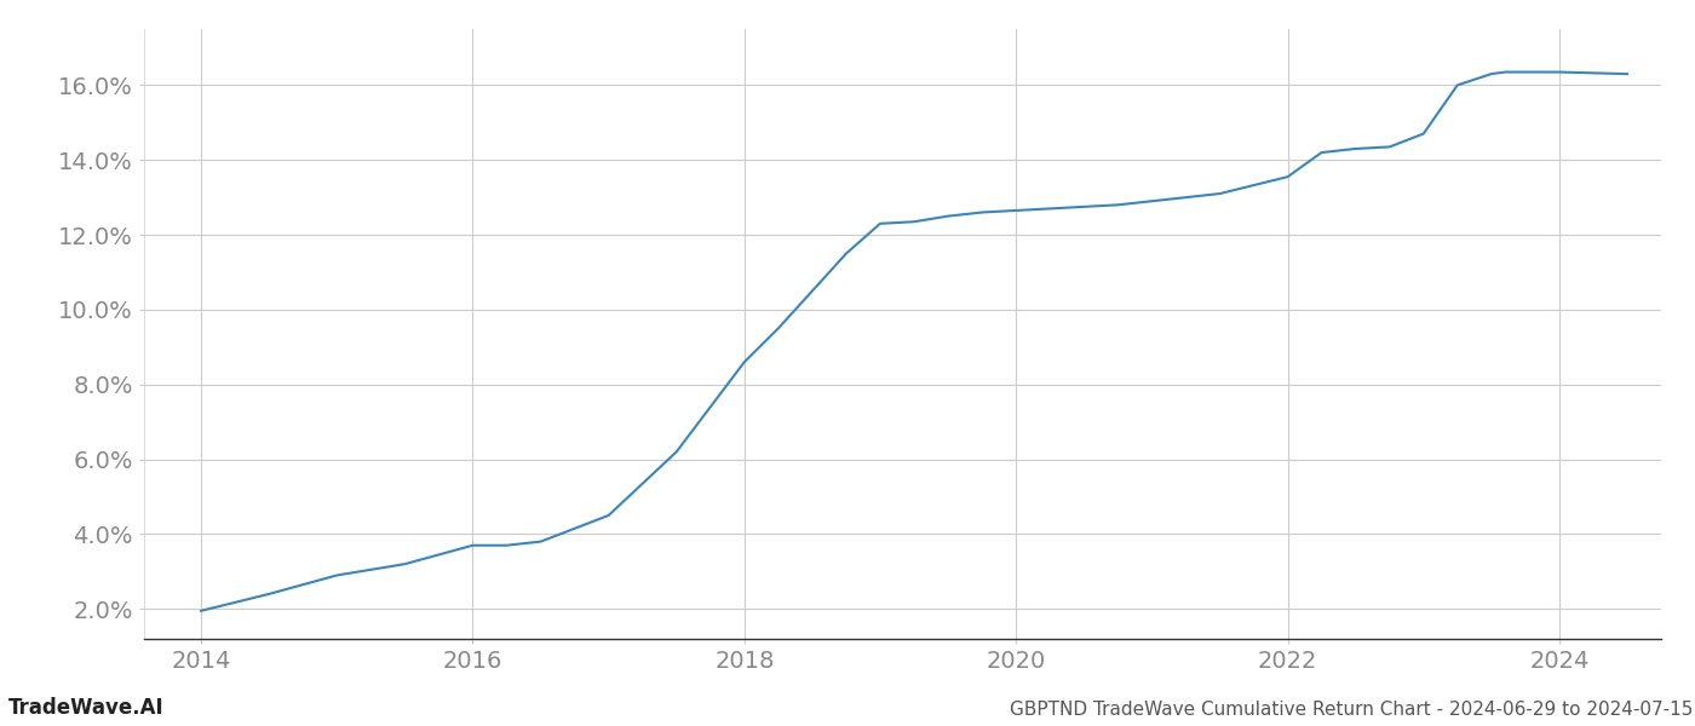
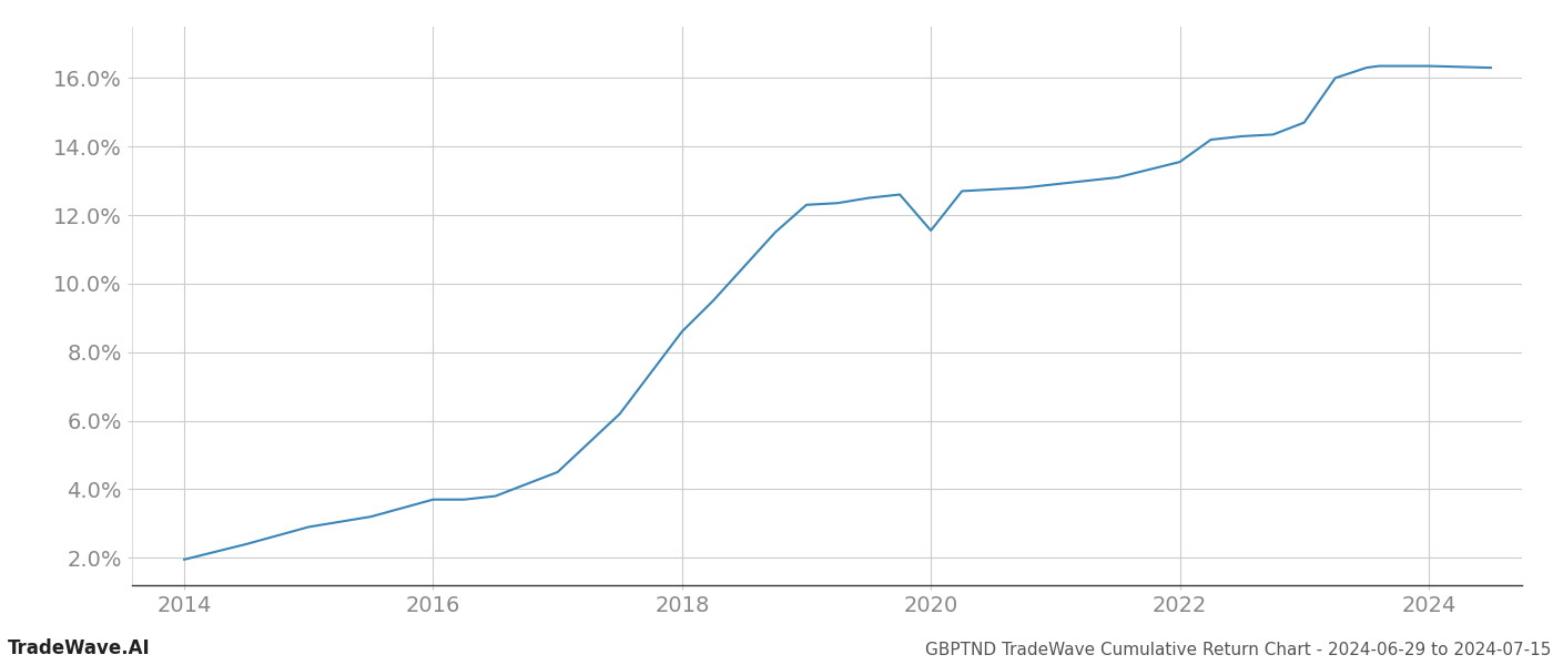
2020: 12.65% -> 11.55%
